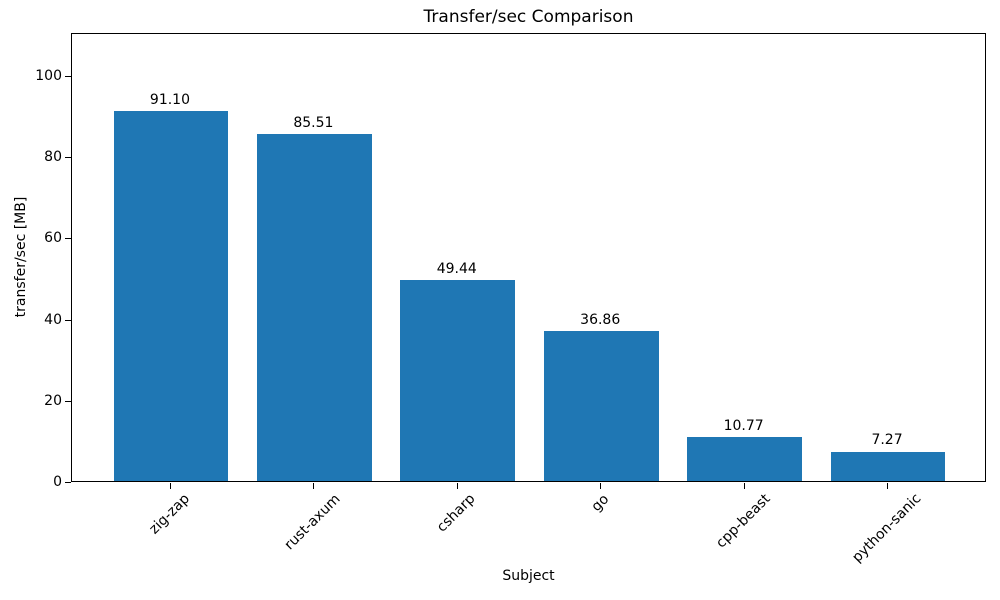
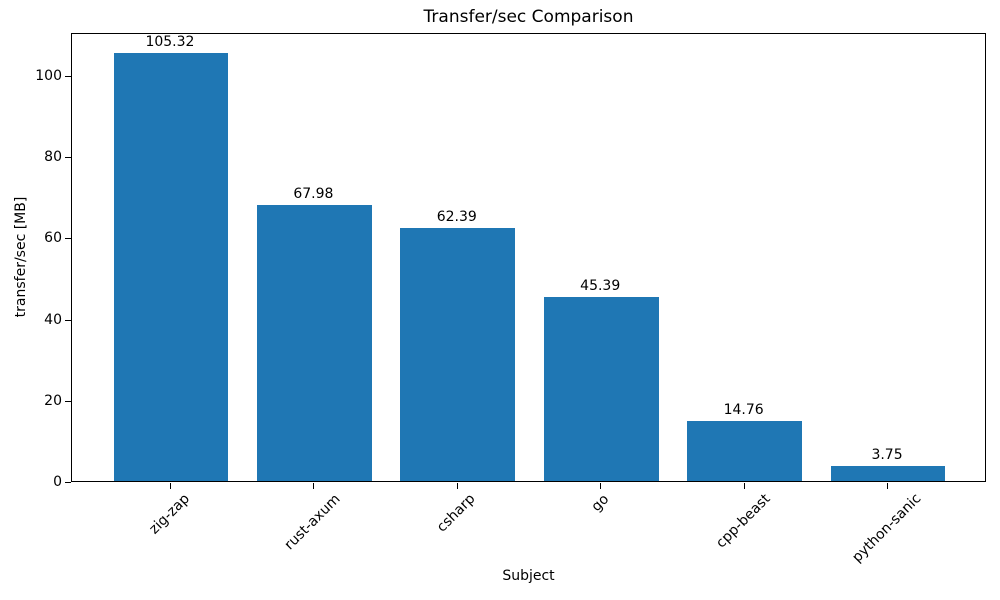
zig-zap: 91.10 -> 105.32
rust-axum: 85.51 -> 67.98
csharp: 49.44 -> 62.39
go: 36.86 -> 45.39
cpp-beast: 10.77 -> 14.76
python-sanic: 7.27 -> 3.75
